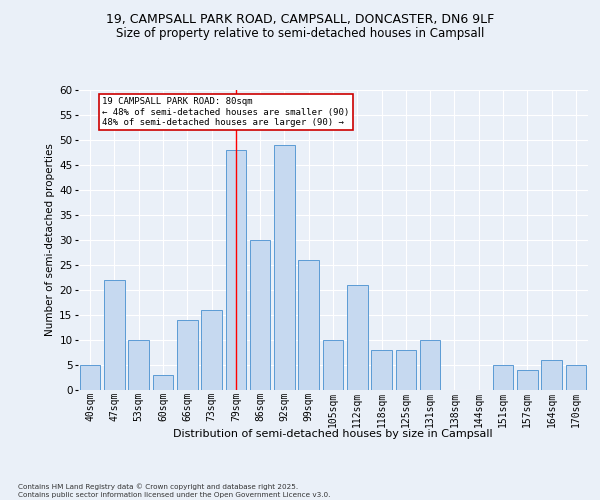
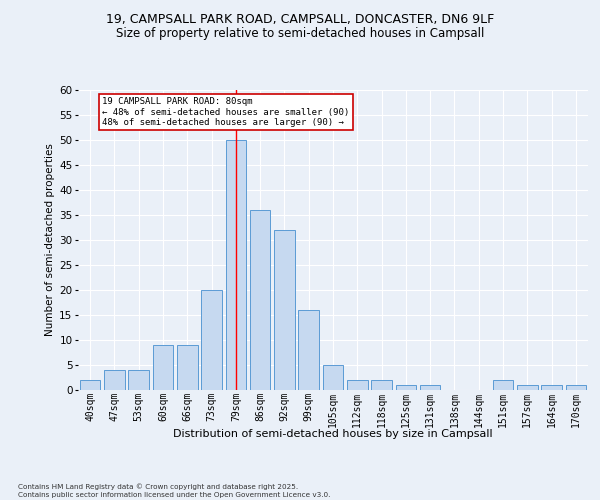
40sqm: 5 -> 2
47sqm: 22 -> 4
53sqm: 10 -> 4
60sqm: 3 -> 9
66sqm: 14 -> 9
73sqm: 16 -> 20
79sqm: 48 -> 50
86sqm: 30 -> 36
92sqm: 49 -> 32
99sqm: 26 -> 16
105sqm: 10 -> 5
112sqm: 21 -> 2
118sqm: 8 -> 2
125sqm: 8 -> 1
131sqm: 10 -> 1
151sqm: 5 -> 2
157sqm: 4 -> 1
164sqm: 6 -> 1
170sqm: 5 -> 1
